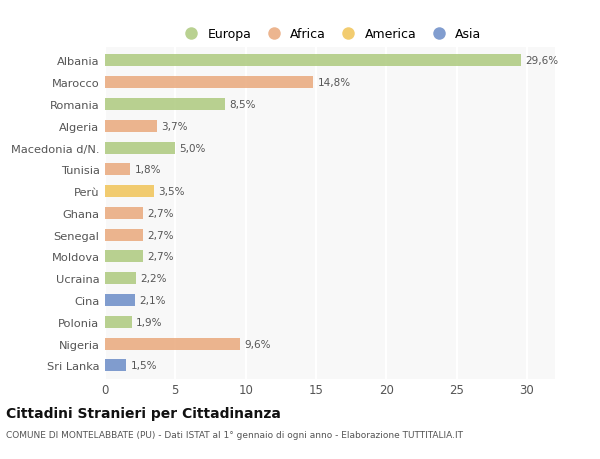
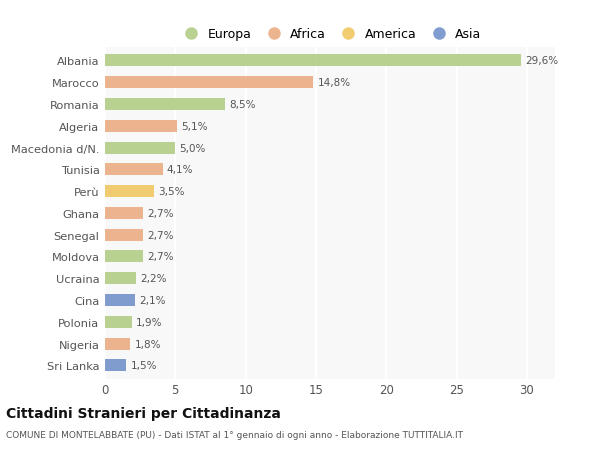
Algeria: 3,7% -> 5,1%
Tunisia: 1,8% -> 4,1%
Nigeria: 9,6% -> 1,8%
